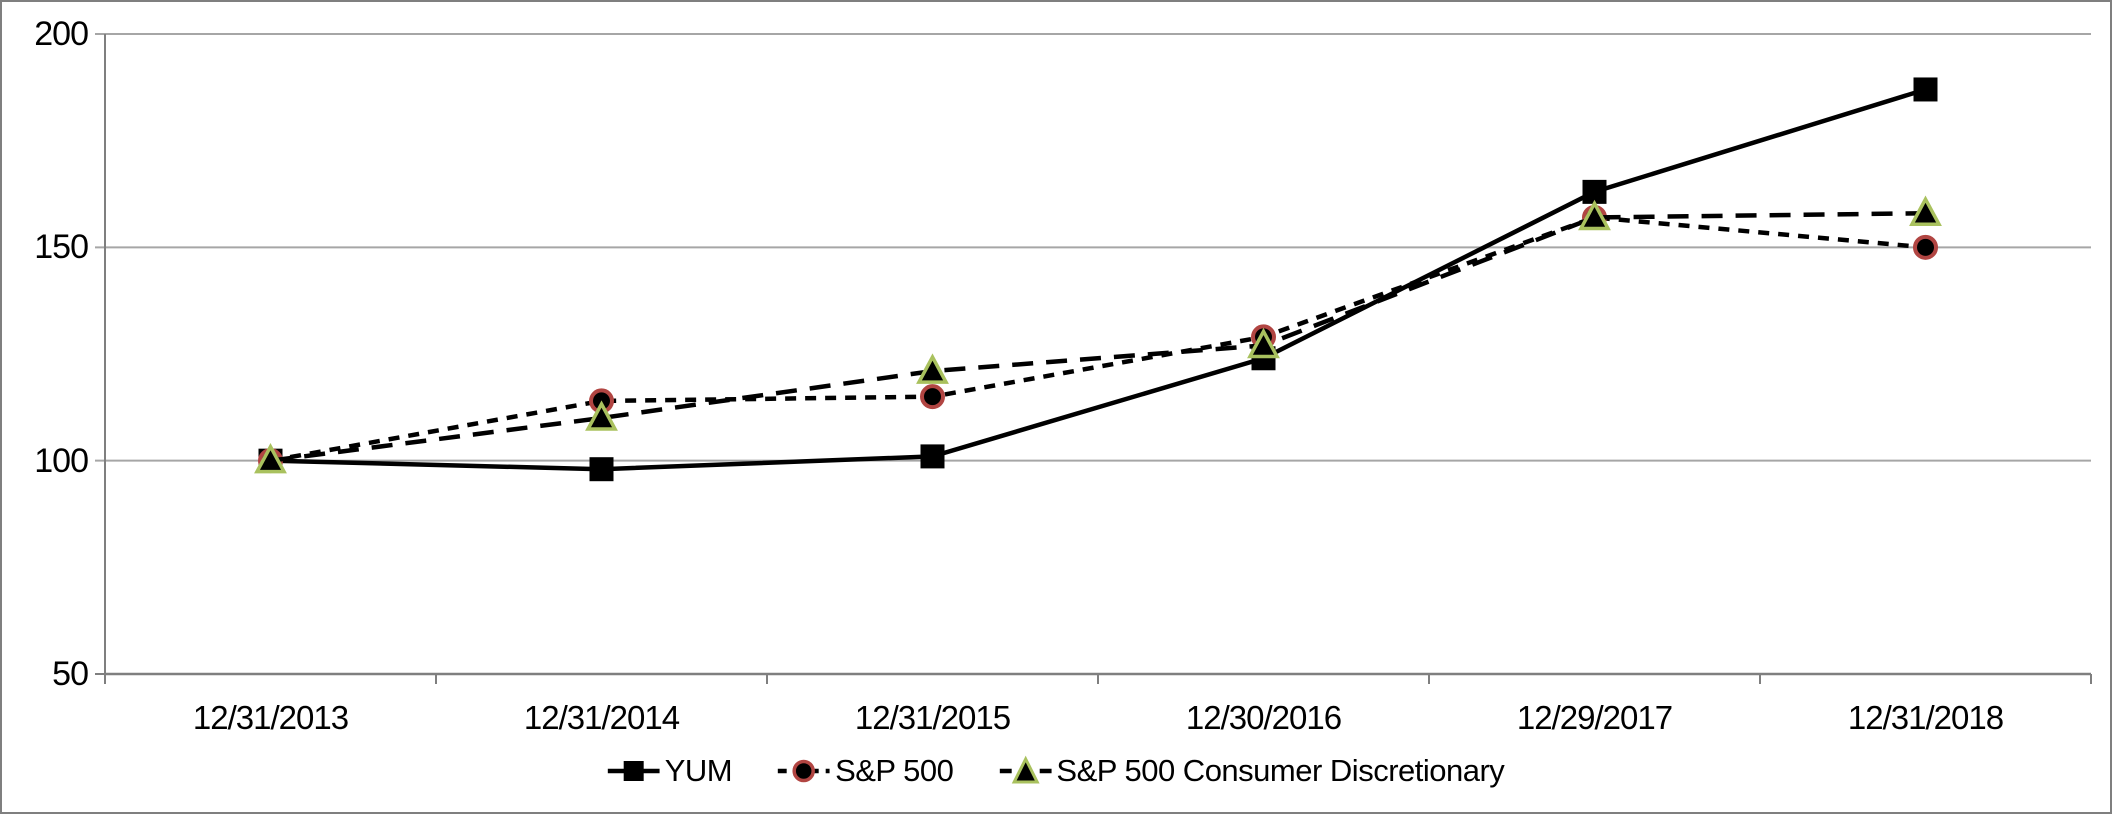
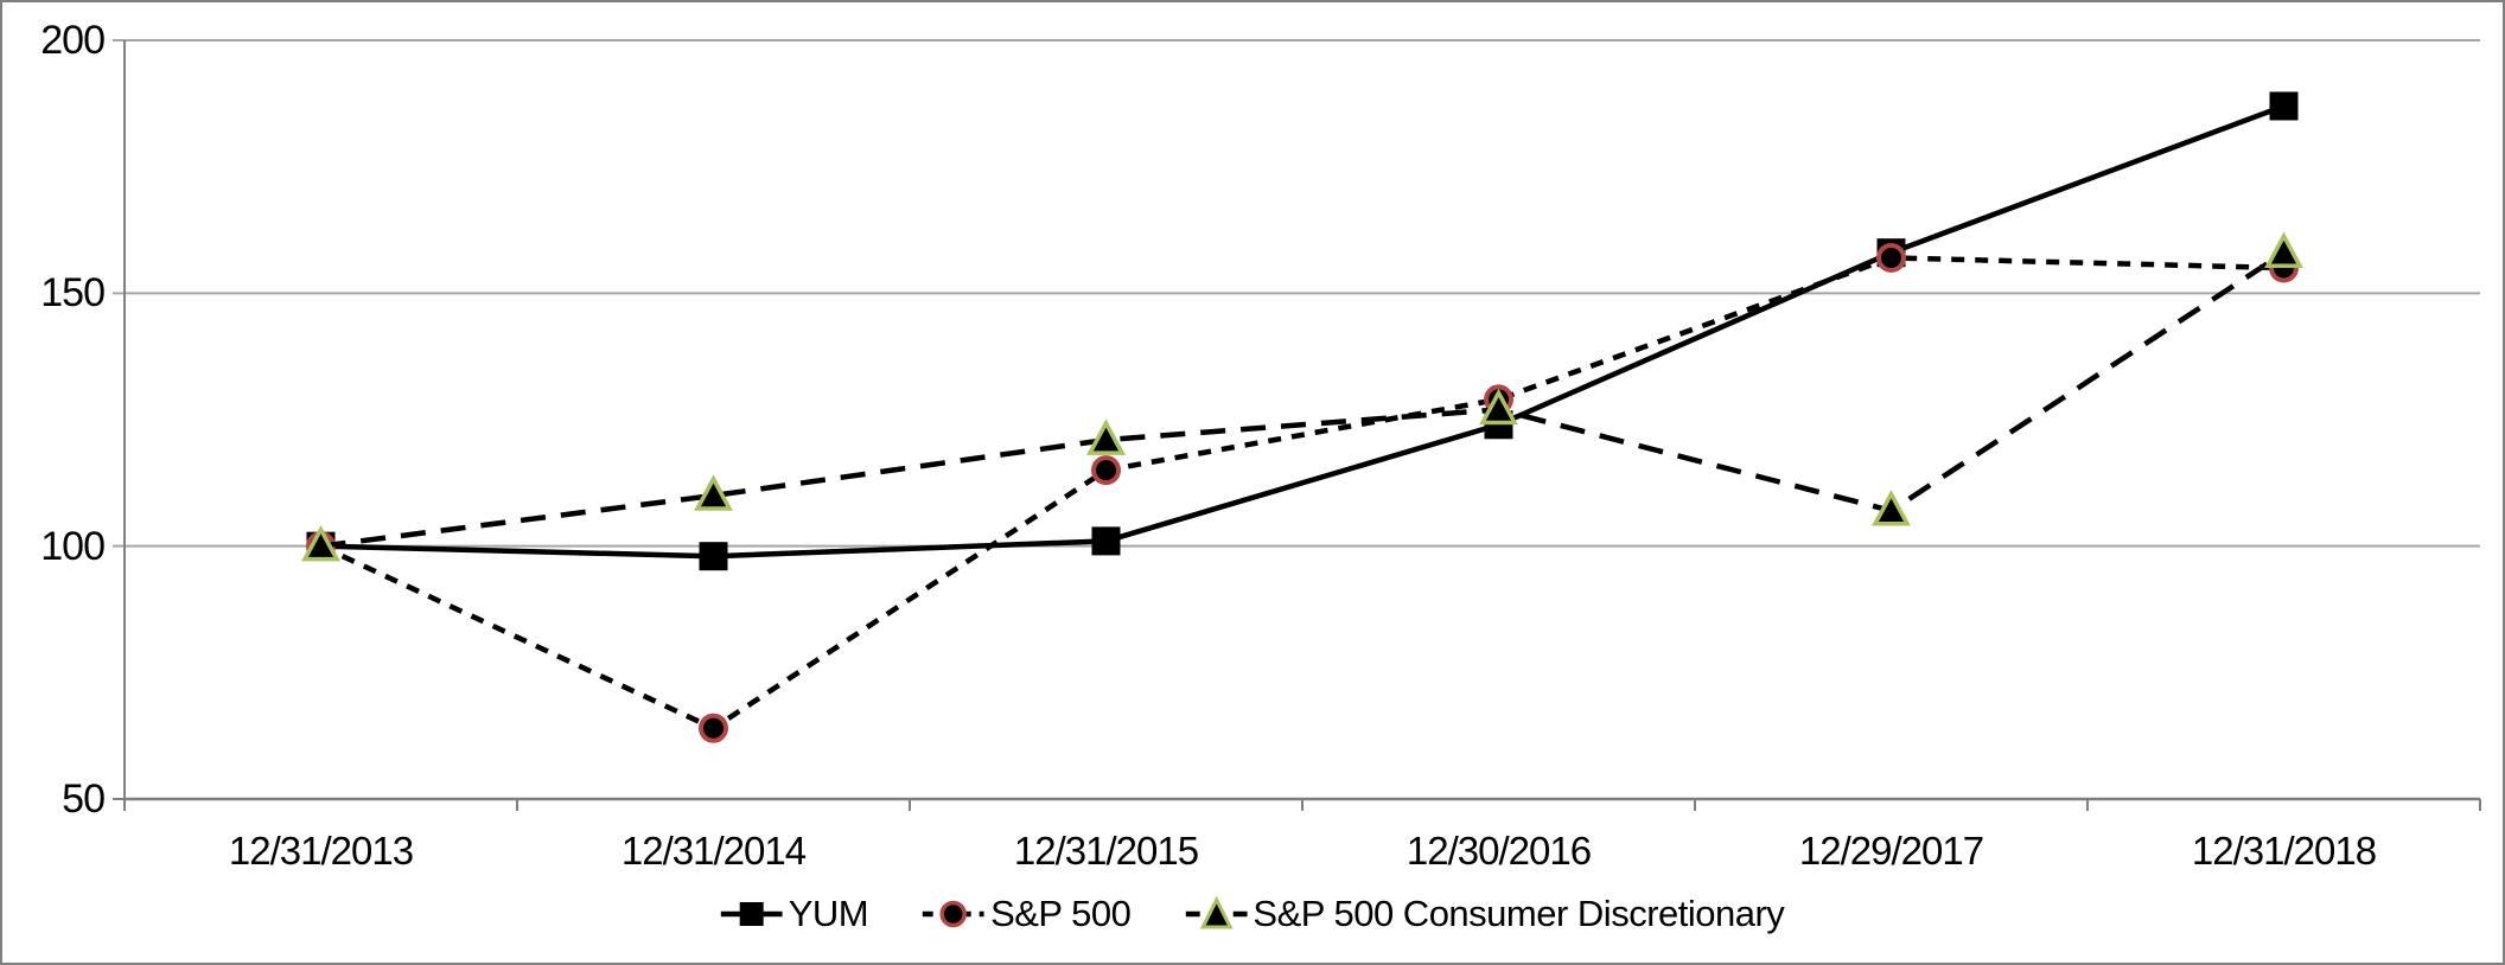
S&P 500/12/31/2014: 114 -> 64
YUM/12/29/2017: 163 -> 158
S&P 500 Consumer Discretionary/12/29/2017: 157 -> 107
S&P 500/12/31/2018: 150 -> 155
